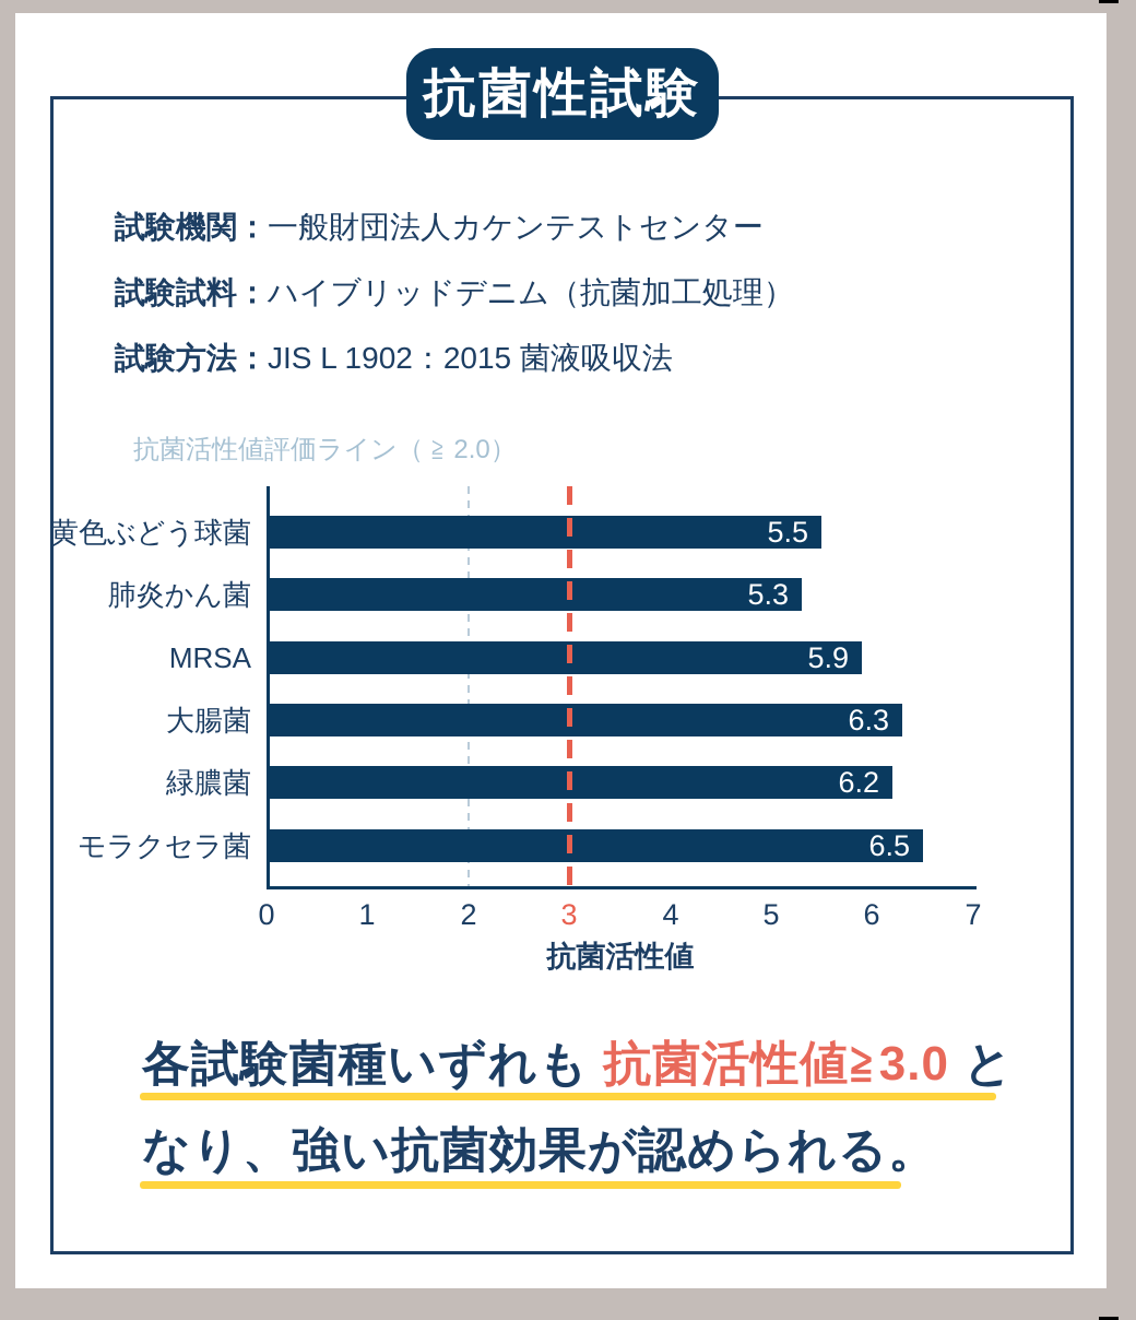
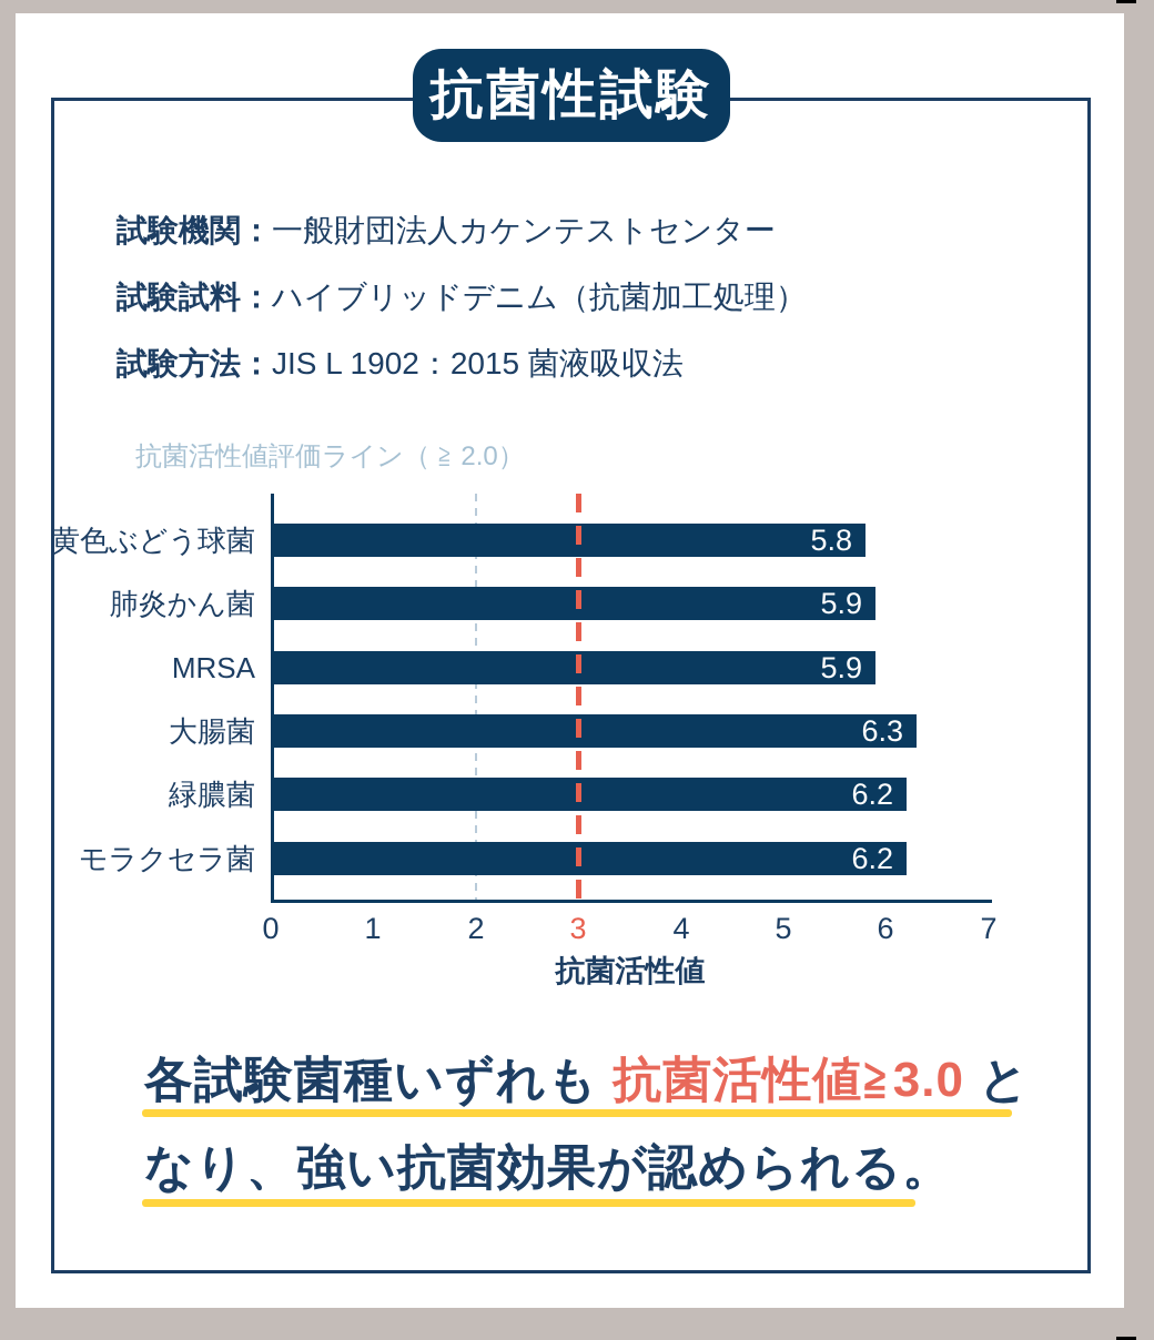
黄色ぶどう球菌: 5.5 -> 5.8
肺炎かん菌: 5.3 -> 5.9
モラクセラ菌: 6.5 -> 6.2
